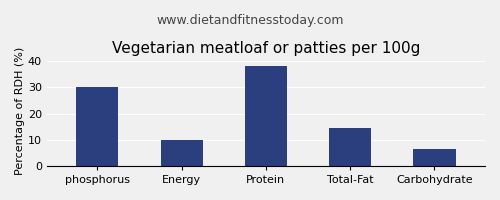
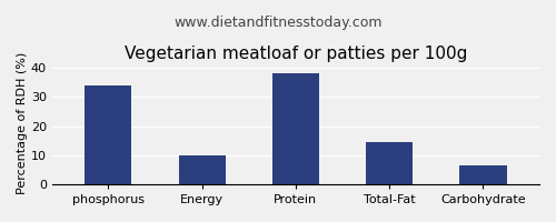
phosphorus: 30.0 -> 34.0
